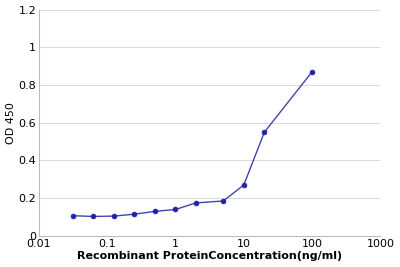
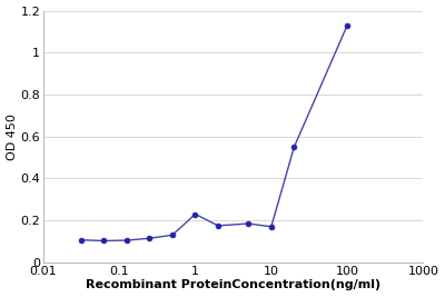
1: 0.14 -> 0.23
10: 0.27 -> 0.17
100: 0.87 -> 1.13
